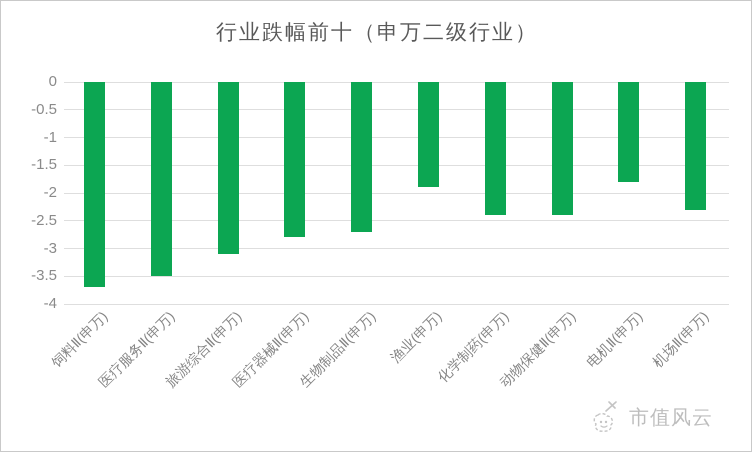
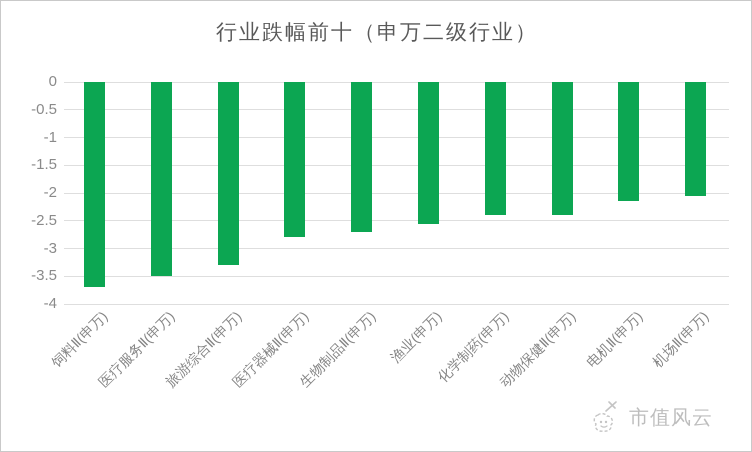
旅游综合Ⅱ(申万): -3.1 -> -3.3
渔业(申万): -1.9 -> -2.5
电机Ⅱ(申万): -1.8 -> -2.1
机场Ⅱ(申万): -2.3 -> -2.0
